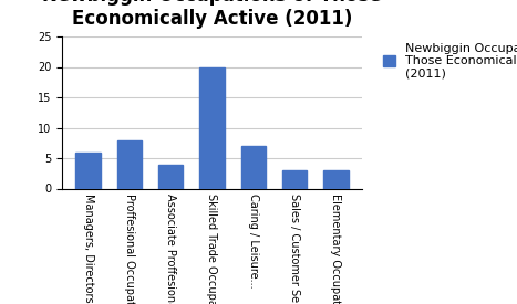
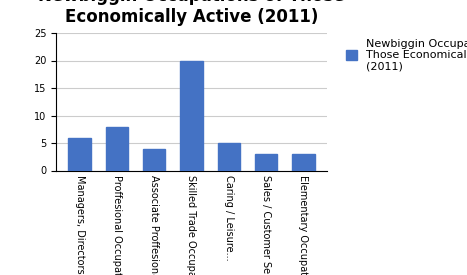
Caring / Leisure...: 7 -> 5
